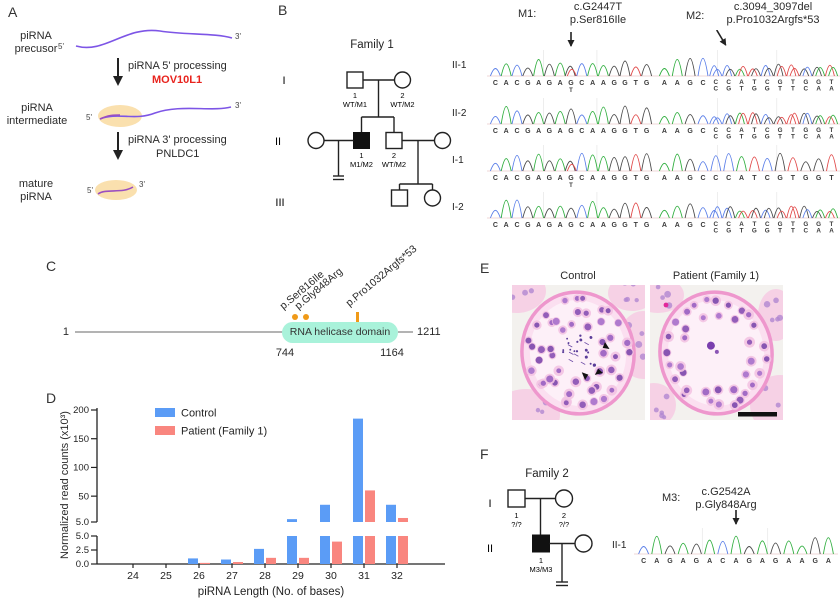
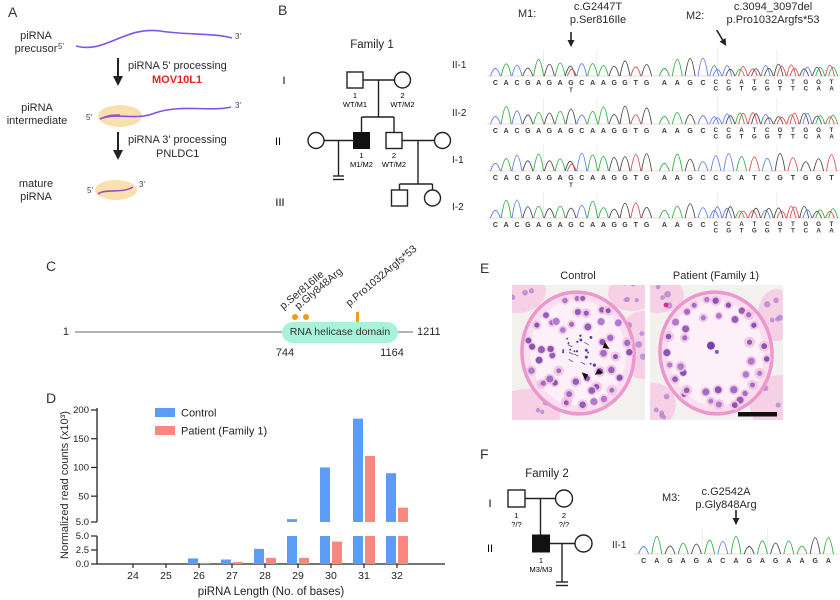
Control/30: 40 -> 100
Patient (Family 1)/31: 60 -> 120
Control/32: 40 -> 90
Patient (Family 1)/32: 10 -> 30
